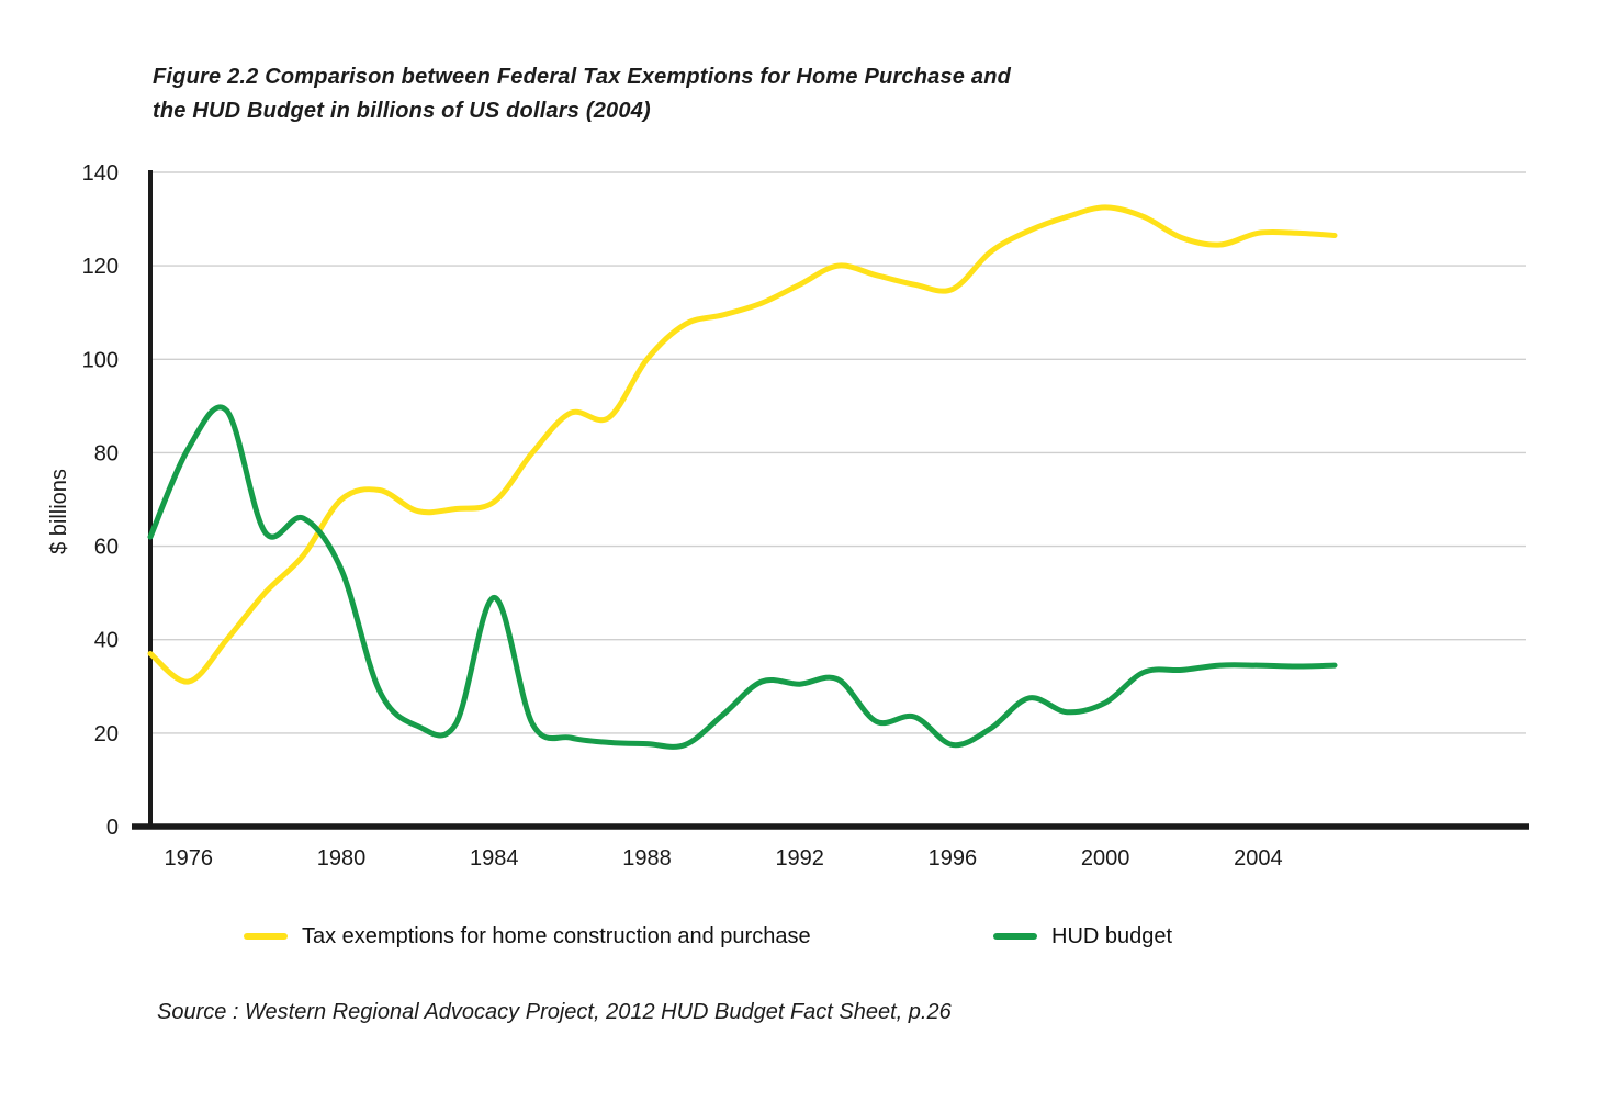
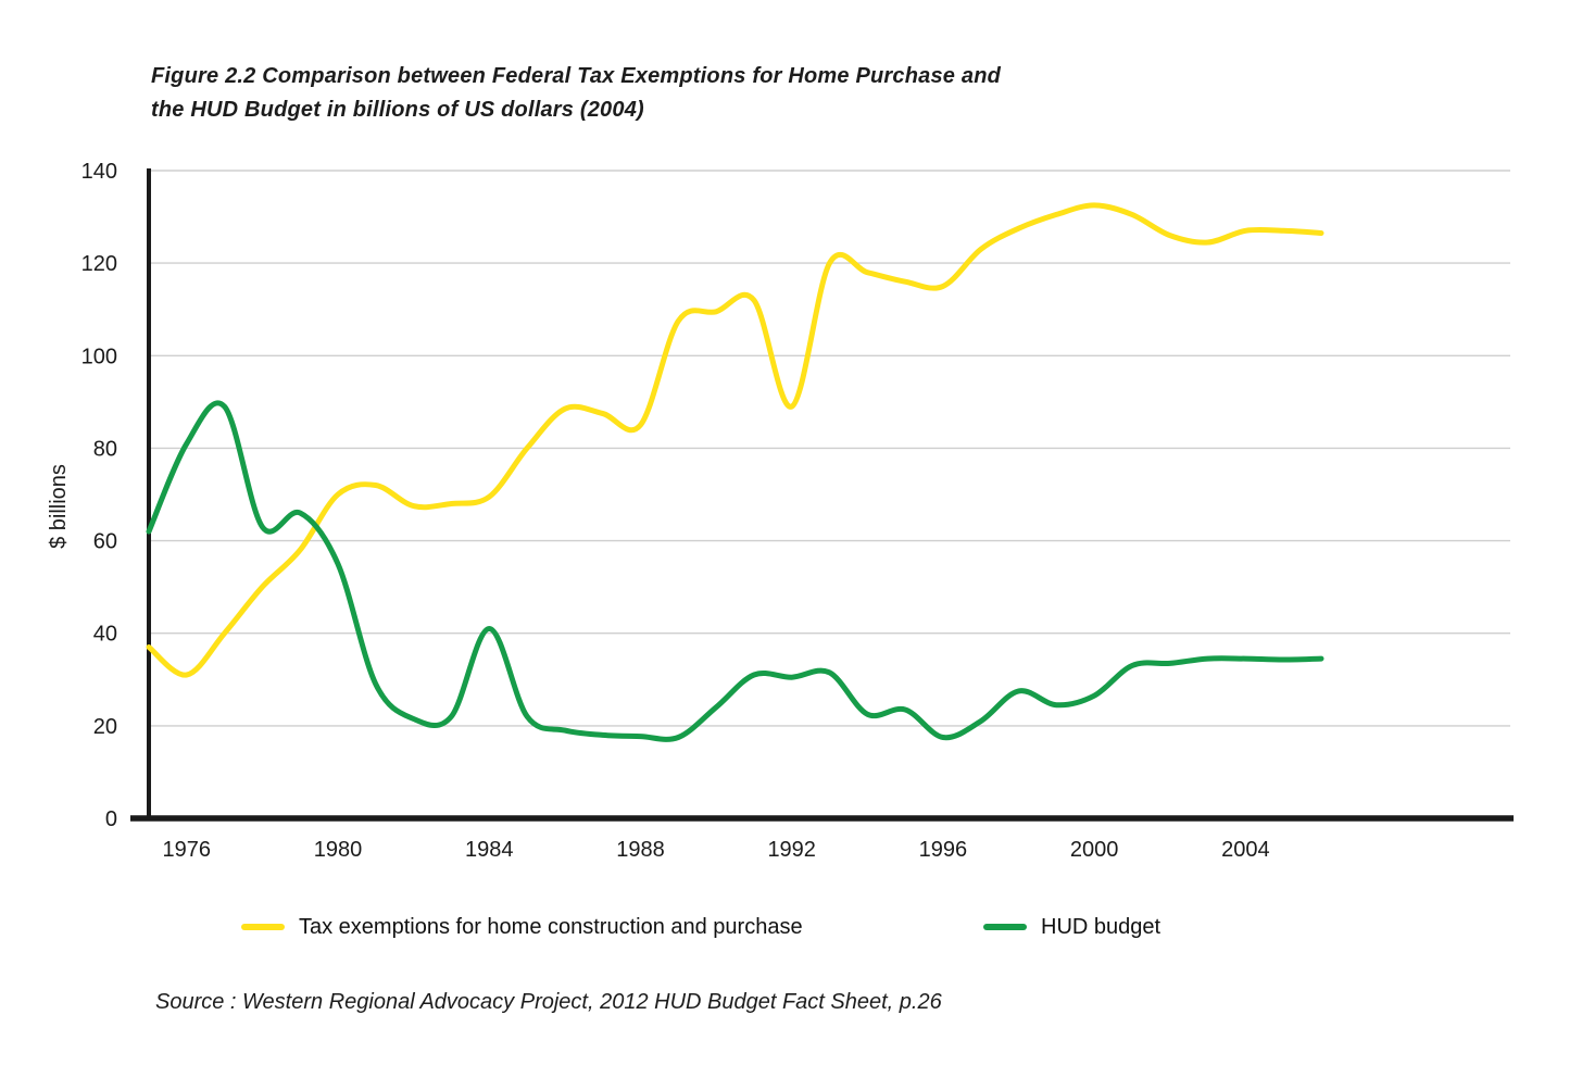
HUD budget/1984: 49 -> 41
Tax exemptions for home construction and purchase/1988: 100 -> 85
Tax exemptions for home construction and purchase/1992: 116 -> 89
